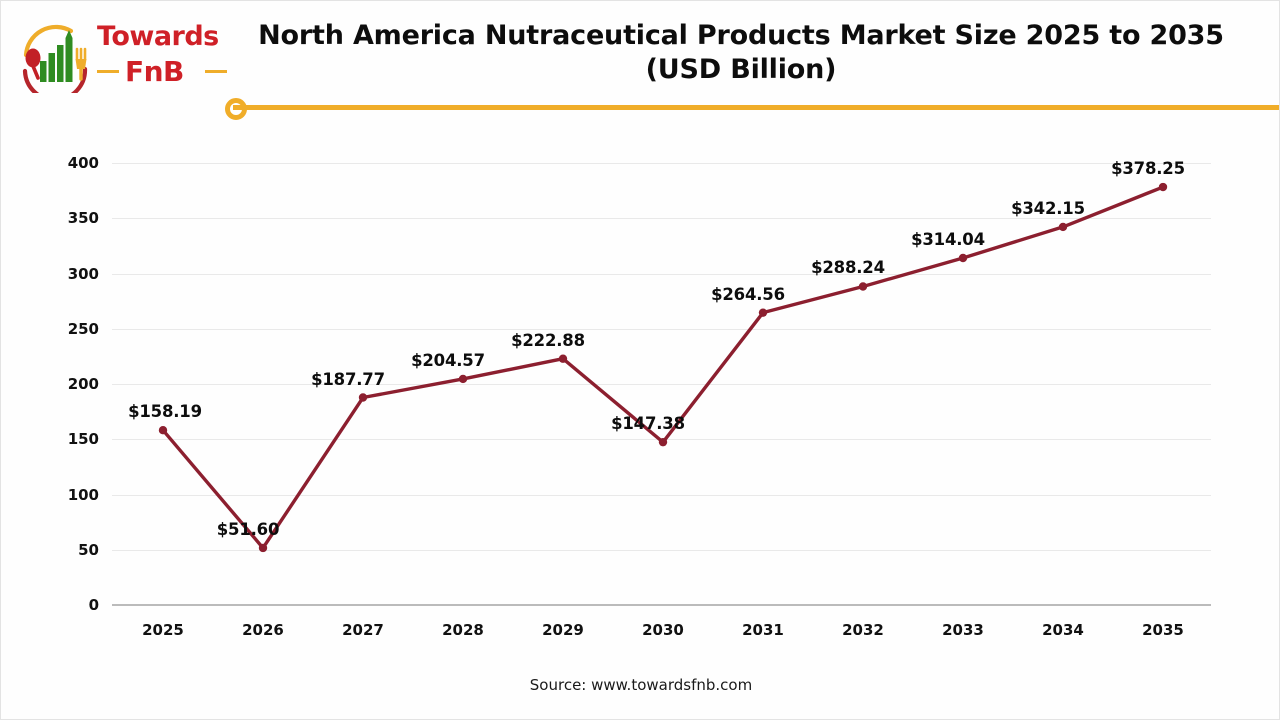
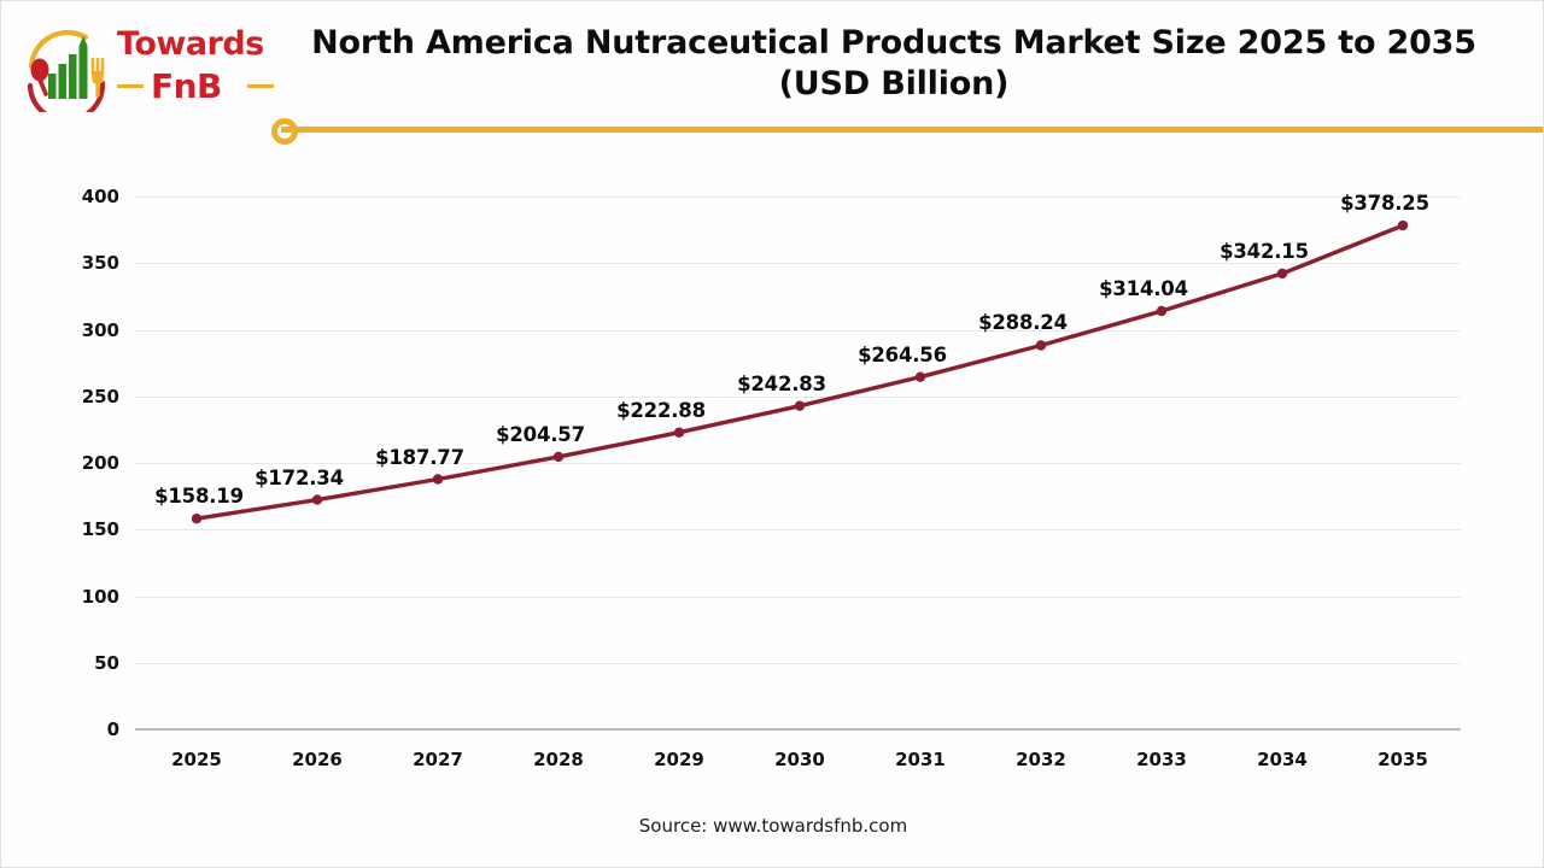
2026: $51.60 -> $172.34
2030: $147.38 -> $242.83
